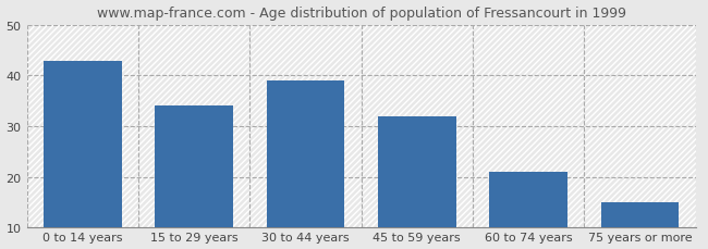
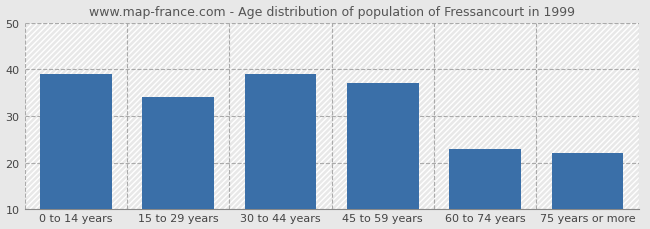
0 to 14 years: 43 -> 39
45 to 59 years: 32 -> 37
60 to 74 years: 21 -> 23
75 years or more: 15 -> 22
